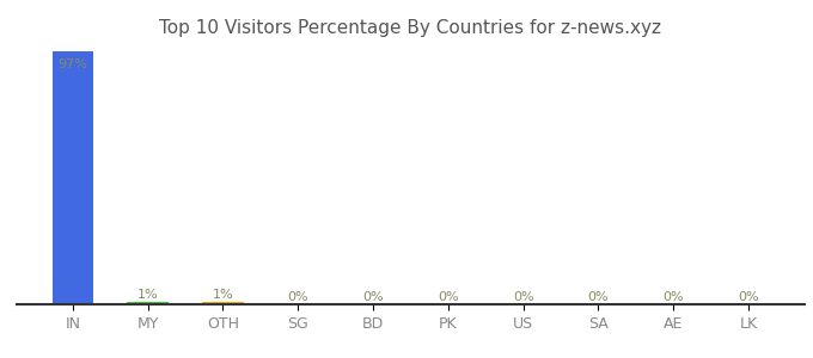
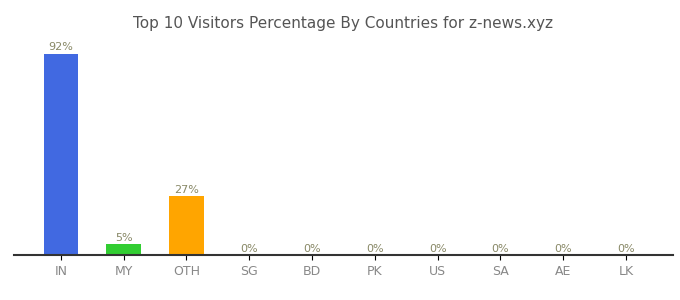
IN: 97% -> 92%
MY: 1% -> 5%
OTH: 1% -> 27%
